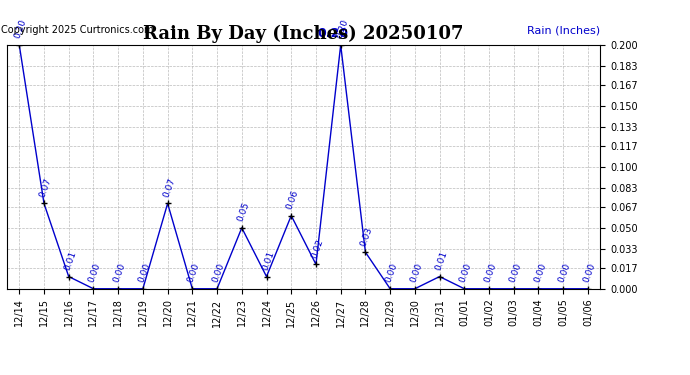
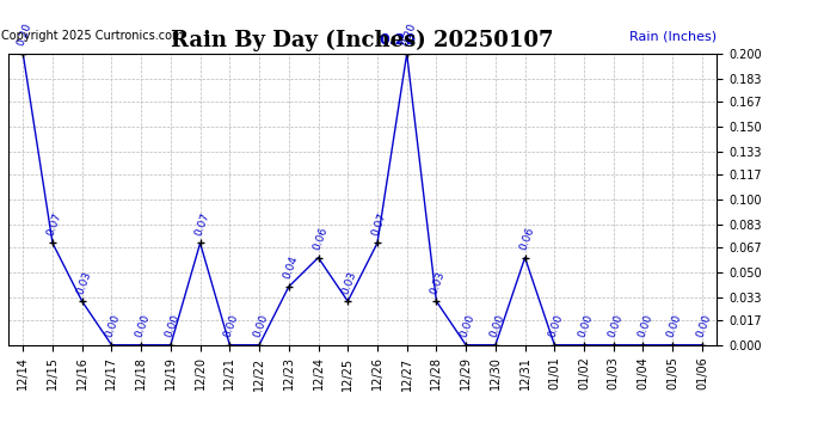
12/16: 0.01 -> 0.03
12/23: 0.05 -> 0.04
12/24: 0.01 -> 0.06
12/25: 0.06 -> 0.03
12/26: 0.02 -> 0.07
12/31: 0.01 -> 0.06
